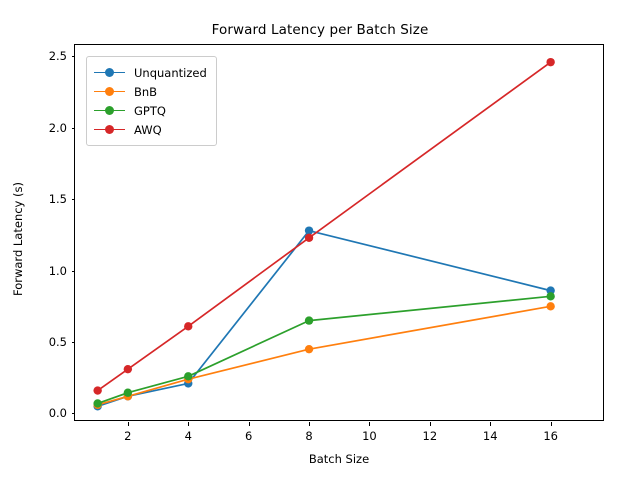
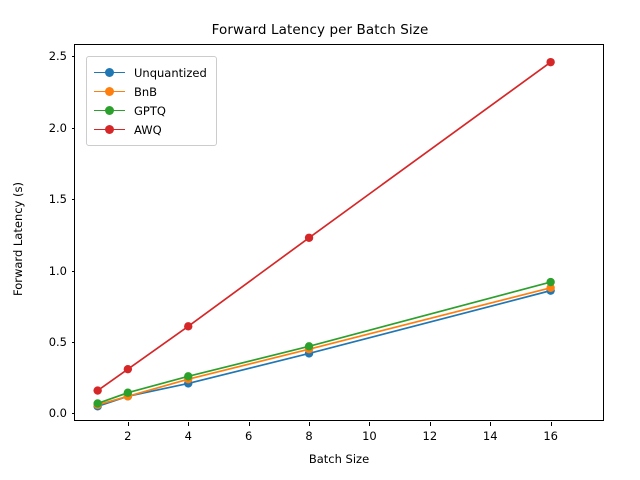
Unquantized/8: 1.28 -> 0.42
GPTQ/8: 0.65 -> 0.47
BnB/16: 0.75 -> 0.88
GPTQ/16: 0.82 -> 0.92
